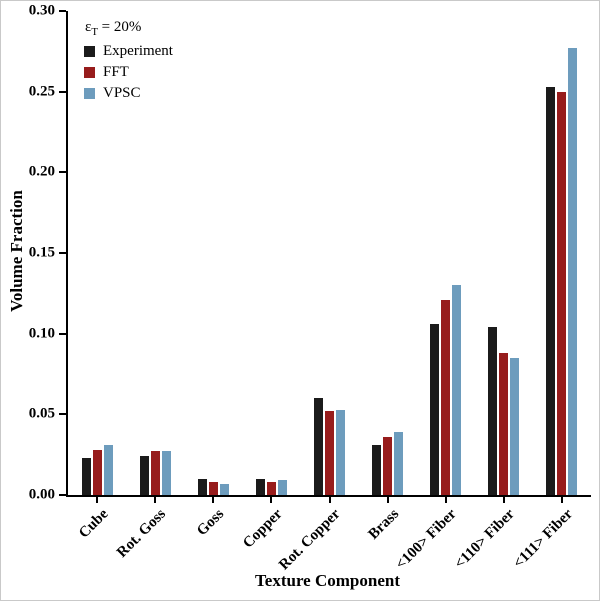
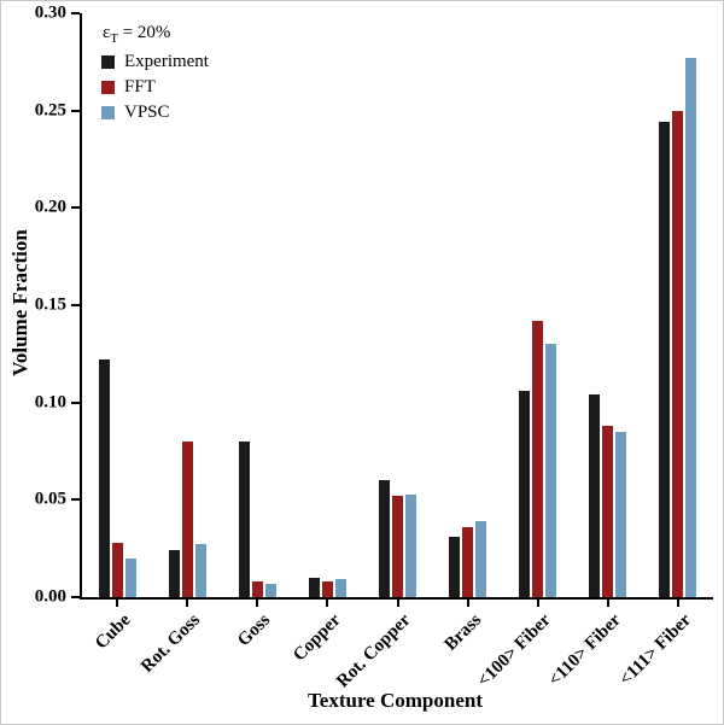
Experiment/Cube: 0.023 -> 0.122
VPSC/Cube: 0.031 -> 0.020
FFT/Rot. Goss: 0.027 -> 0.080
Experiment/Goss: 0.010 -> 0.080
FFT/<100> Fiber: 0.121 -> 0.142
Experiment/<111> Fiber: 0.253 -> 0.244
